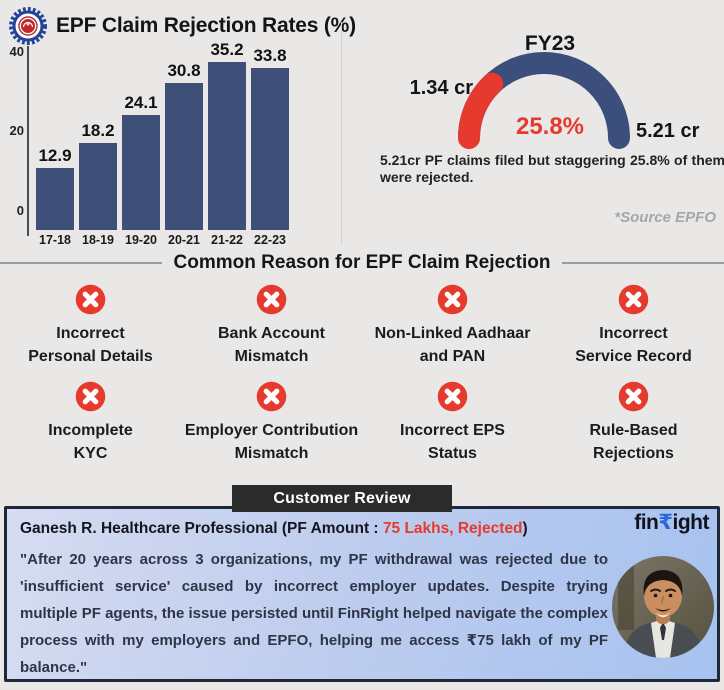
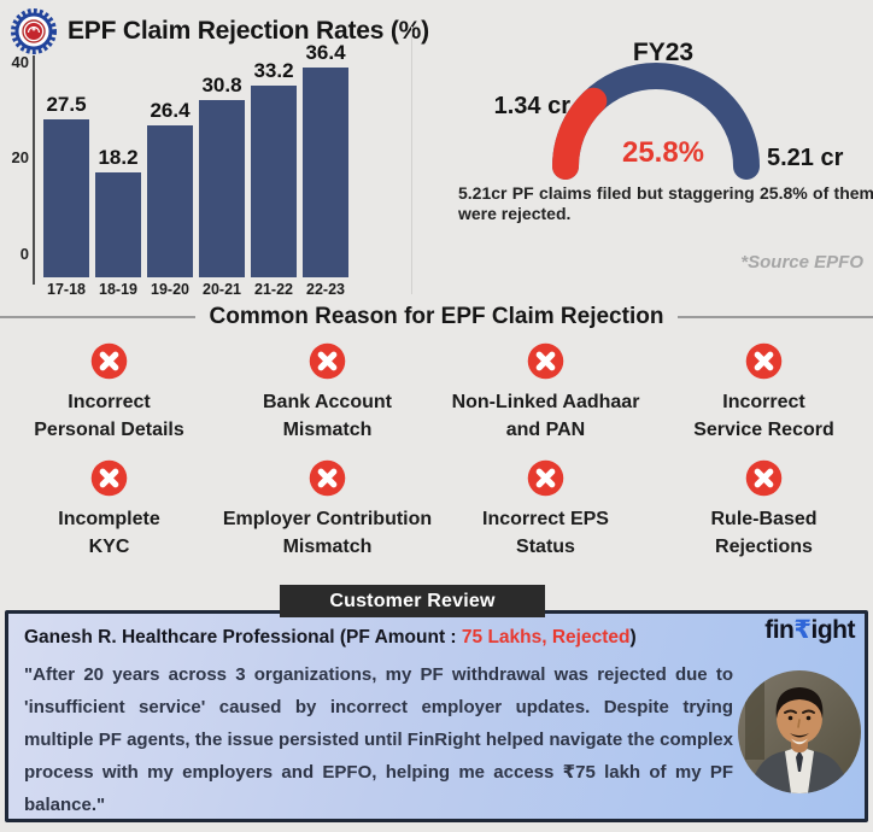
EPF Claim Rejection Rates (%)/17-18: 12.9 -> 27.5
EPF Claim Rejection Rates (%)/19-20: 24.1 -> 26.4
EPF Claim Rejection Rates (%)/21-22: 35.2 -> 33.2
EPF Claim Rejection Rates (%)/22-23: 33.8 -> 36.4
